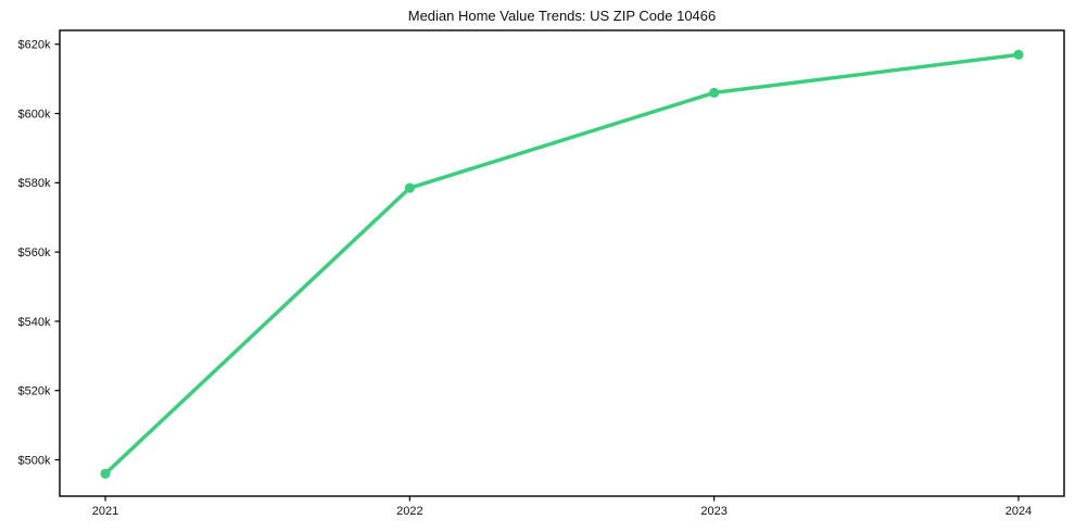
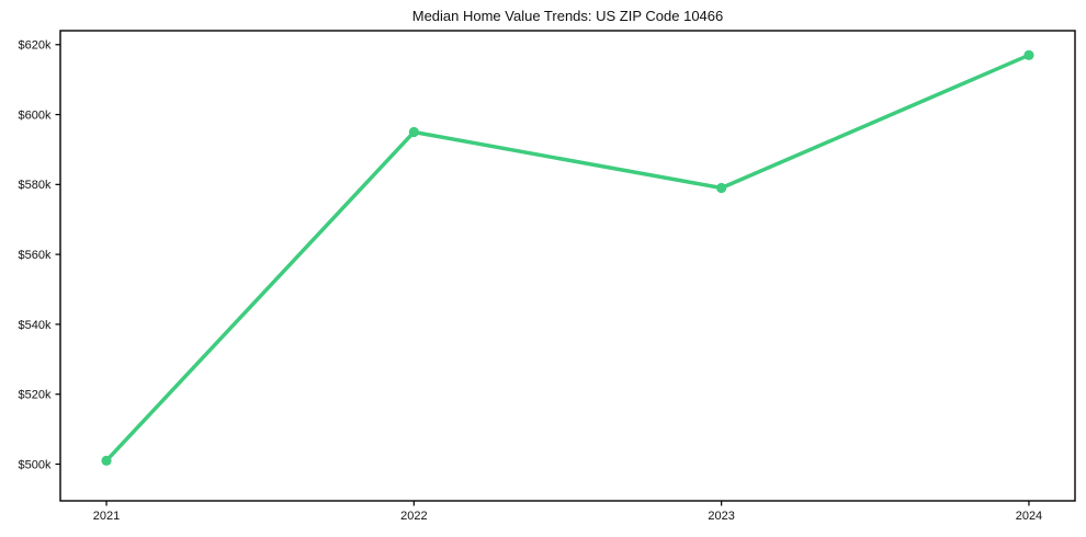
2021: $496k -> $501k
2022: $578k -> $595k
2023: $606k -> $579k
